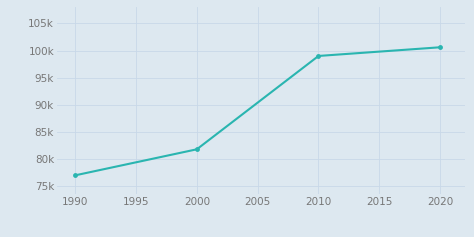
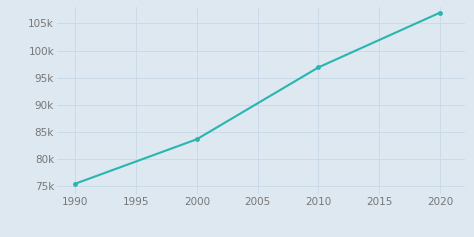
1990: 77.0k -> 75.4k
2000: 81.8k -> 83.6k
2010: 99.0k -> 96.9k
2020: 100.6k -> 107.0k
